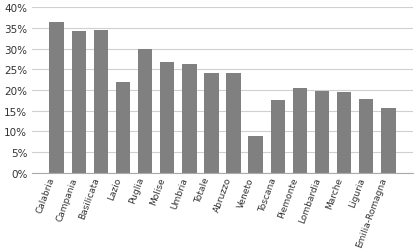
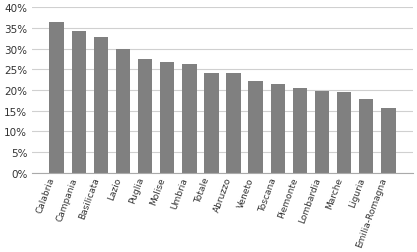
Basilicata: 34.5% -> 32.8%
Lazio: 22.0% -> 29.8%
Puglia: 30.0% -> 27.4%
Veneto: 9.0% -> 22.1%
Toscana: 17.5% -> 21.5%
